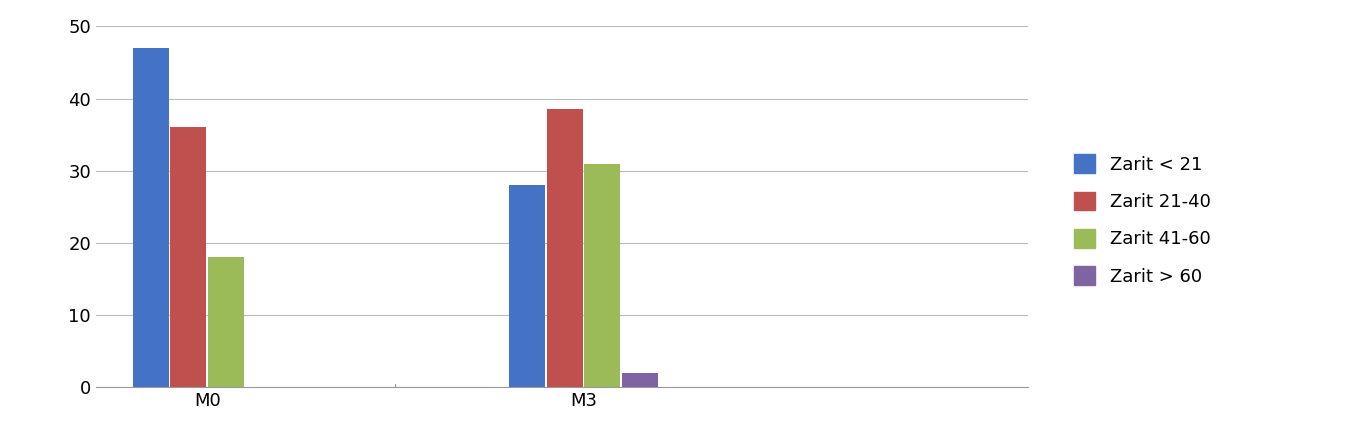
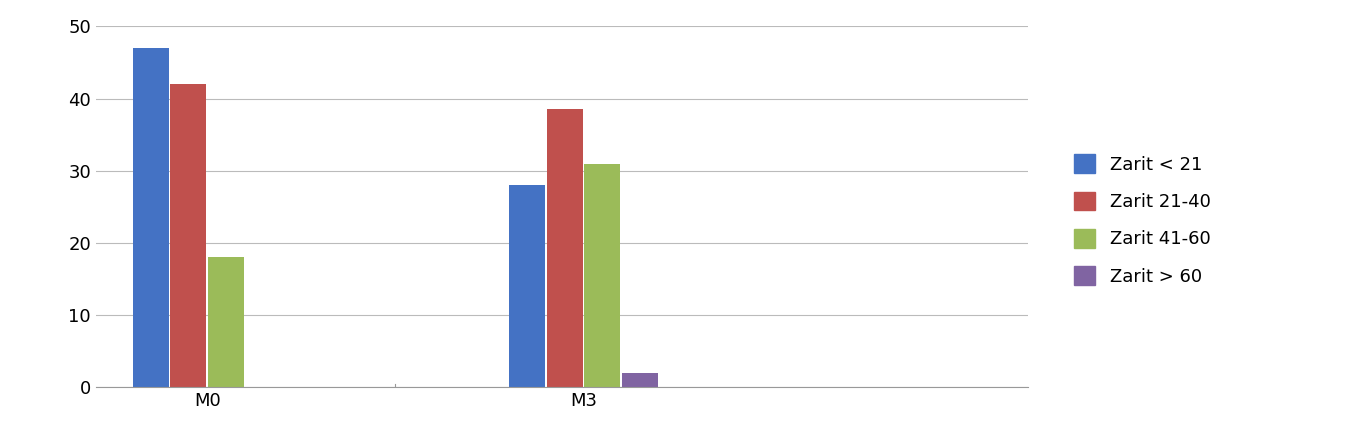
Zarit 21-40/M0: 36.0 -> 42.0
